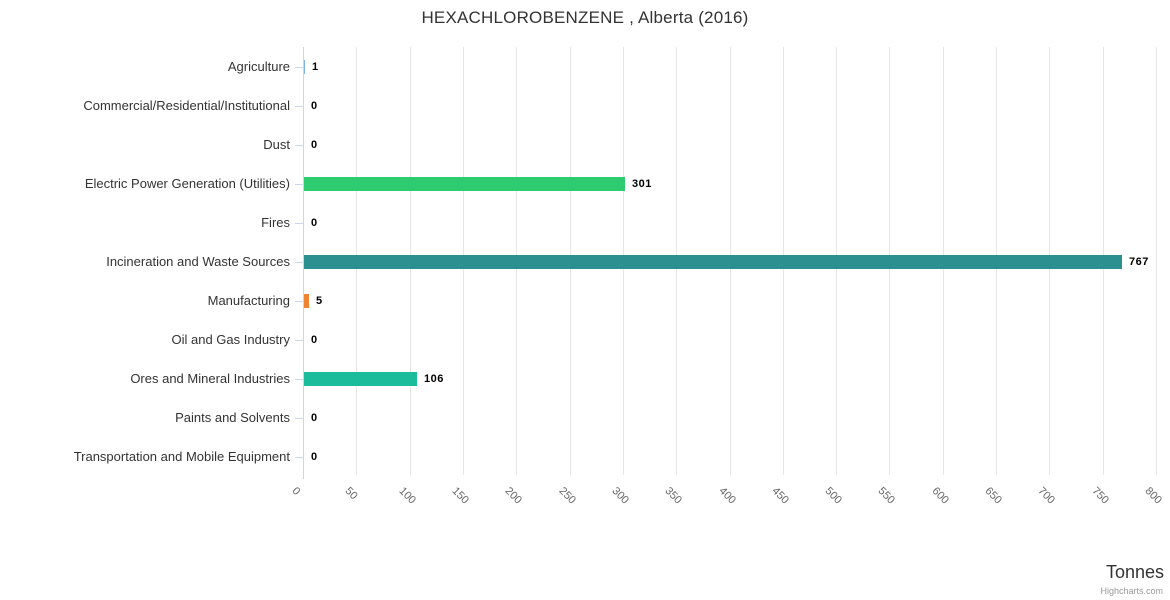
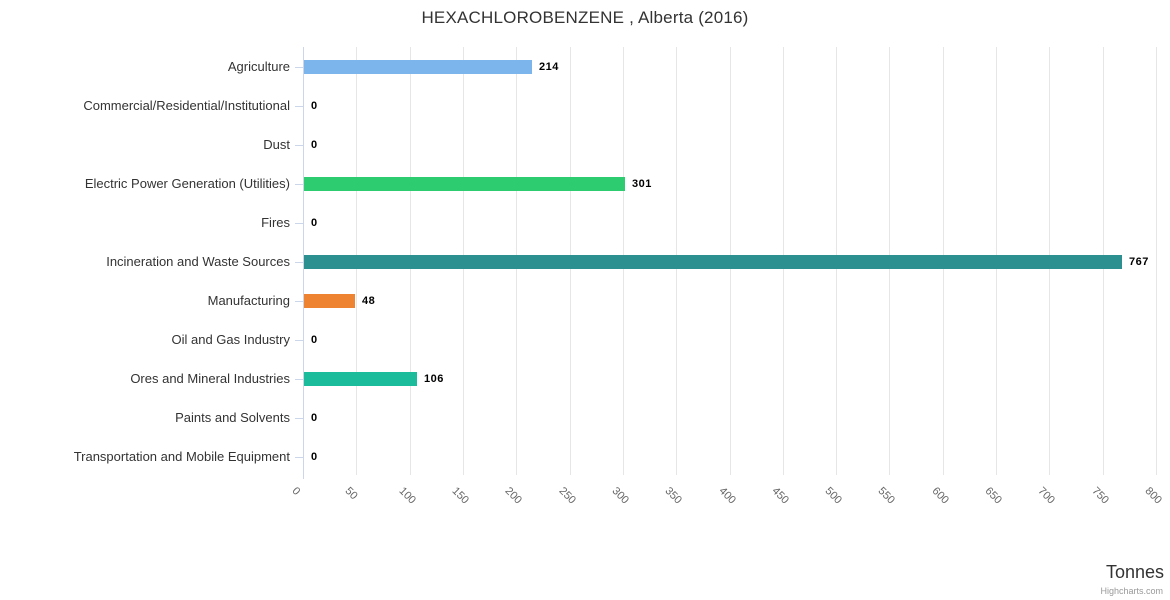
Agriculture: 1 -> 214
Manufacturing: 5 -> 48
